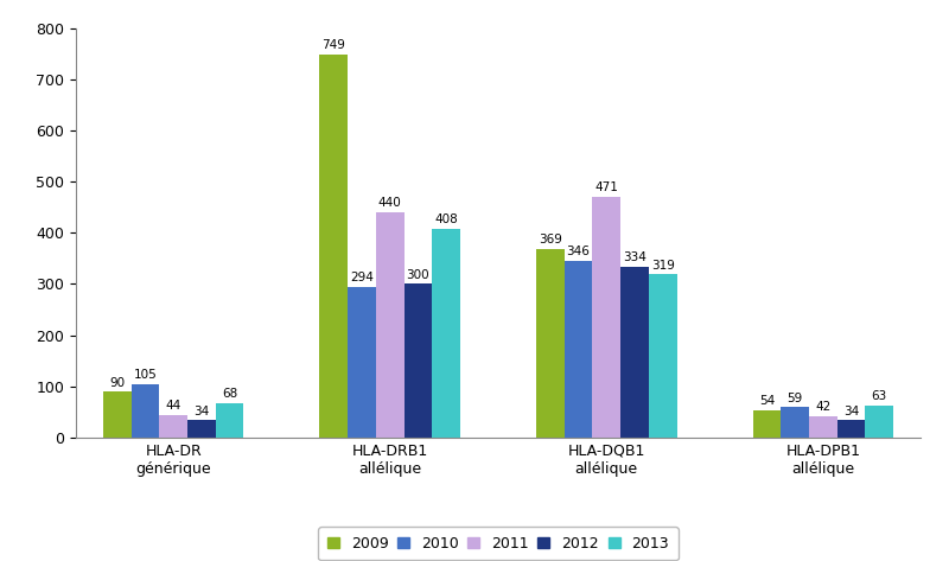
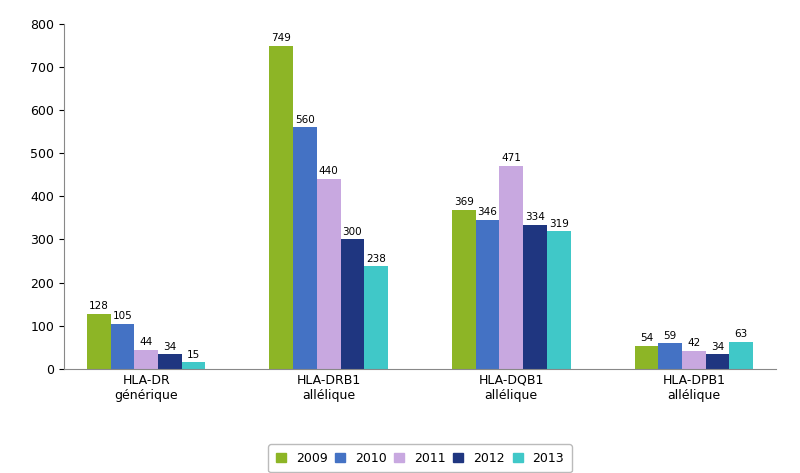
2009/HLA-DR générique: 90 -> 128
2013/HLA-DR générique: 68 -> 15
2010/HLA-DRB1 allélique: 294 -> 560
2013/HLA-DRB1 allélique: 408 -> 238
